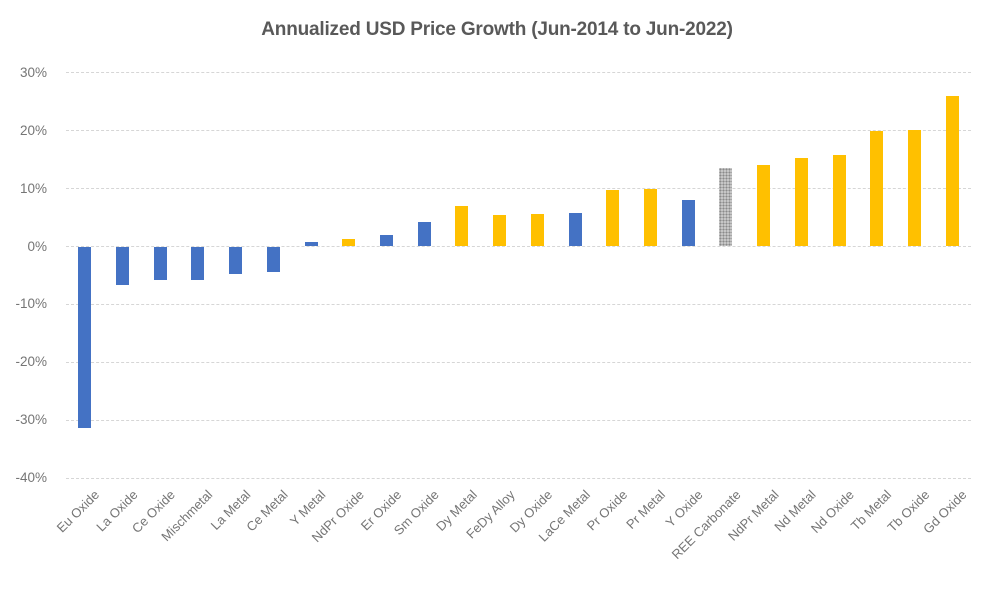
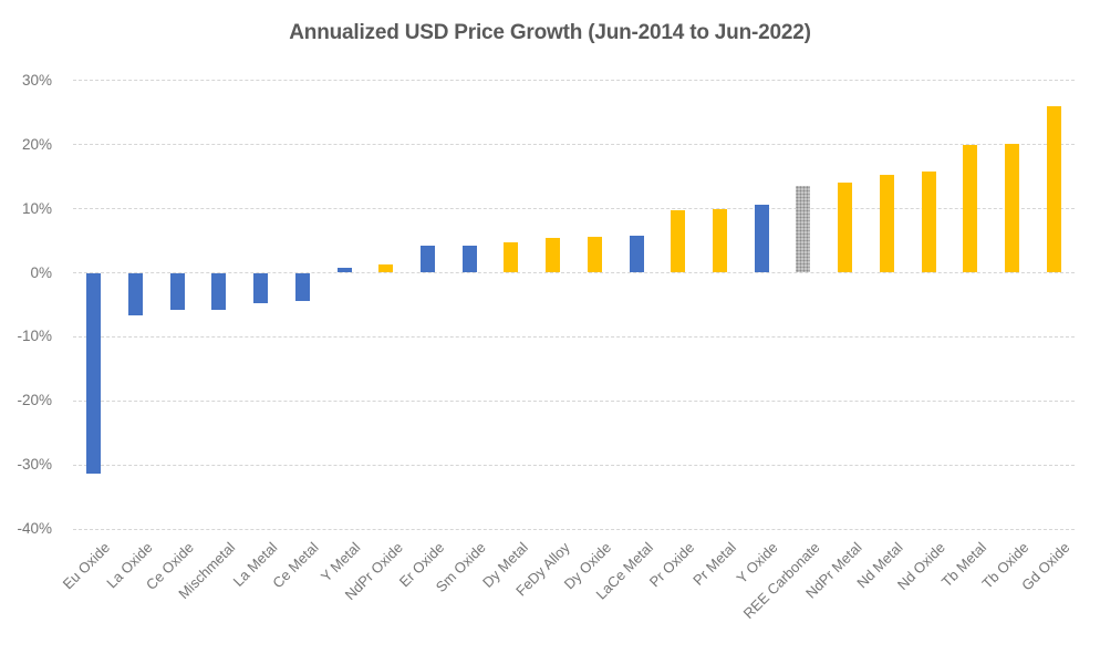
Er Oxide: 2% -> 4%
Dy Metal: 7% -> 5%
Y Oxide: 8% -> 11%
